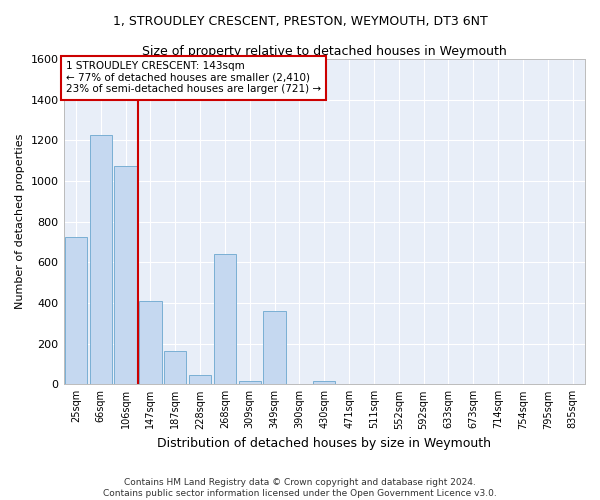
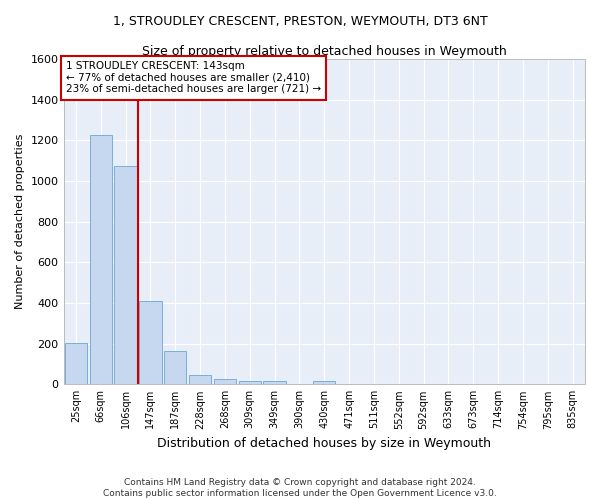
25sqm: 725 -> 205
268sqm: 640 -> 27
349sqm: 360 -> 14
